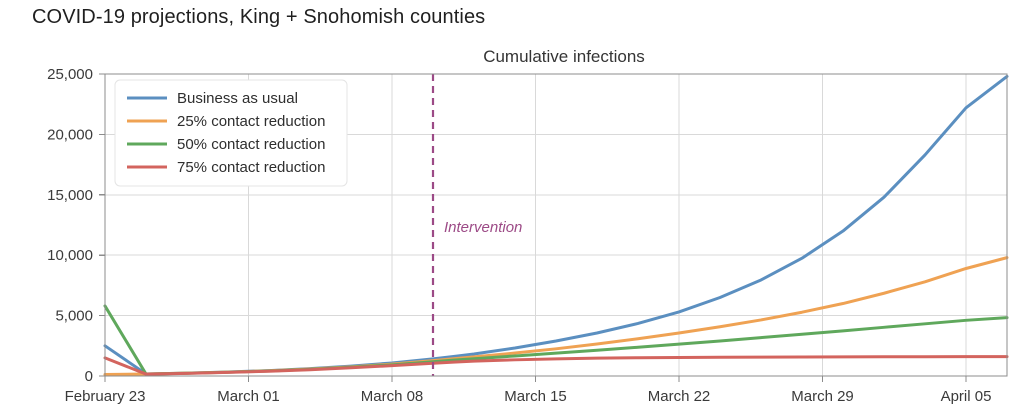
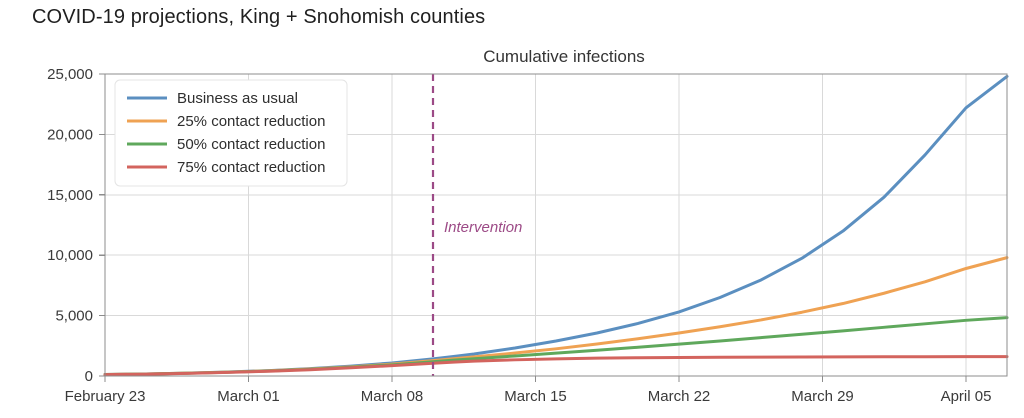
Business as usual/0: 2500 -> 100
50% contact reduction/0: 5800 -> 100
75% contact reduction/0: 1500 -> 100
